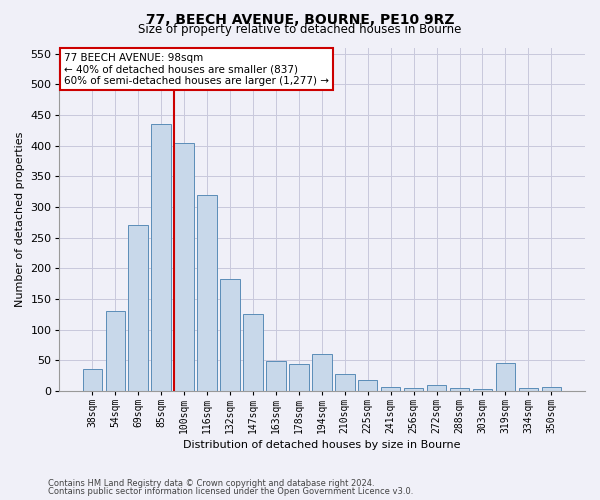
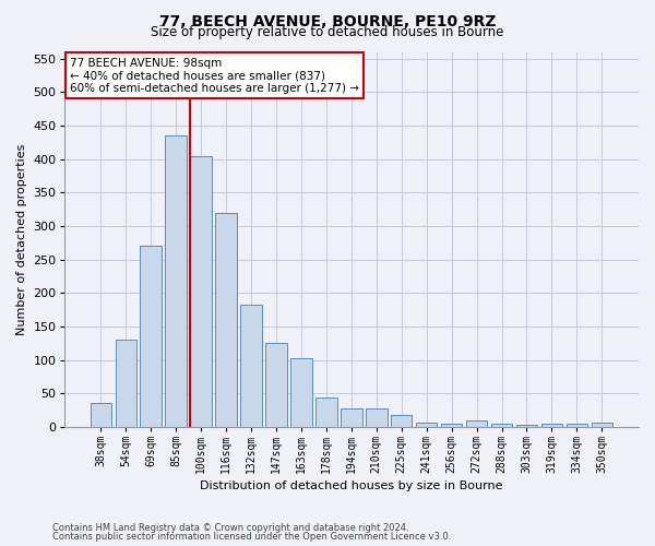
163sqm: 48 -> 103
194sqm: 60 -> 28
319sqm: 46 -> 4
